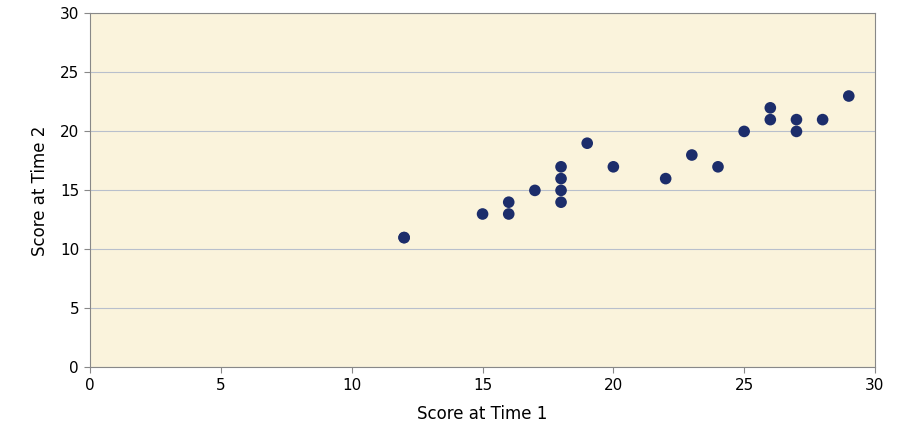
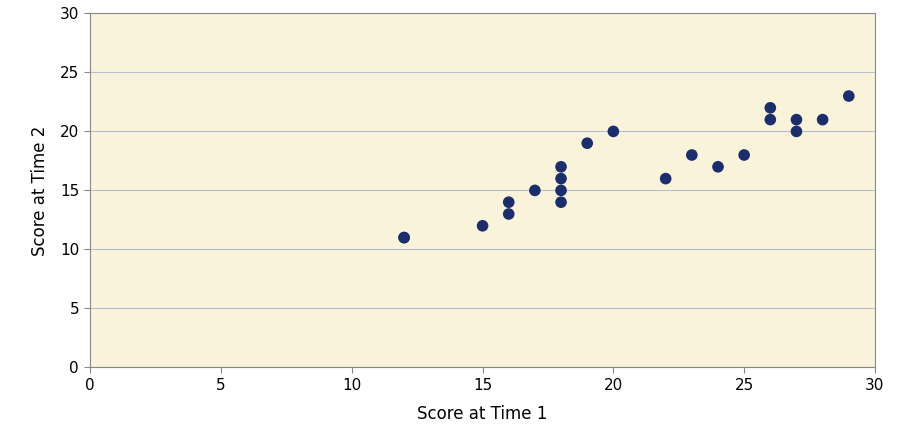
15: 13 -> 12
20: 17 -> 20
25: 20 -> 18
